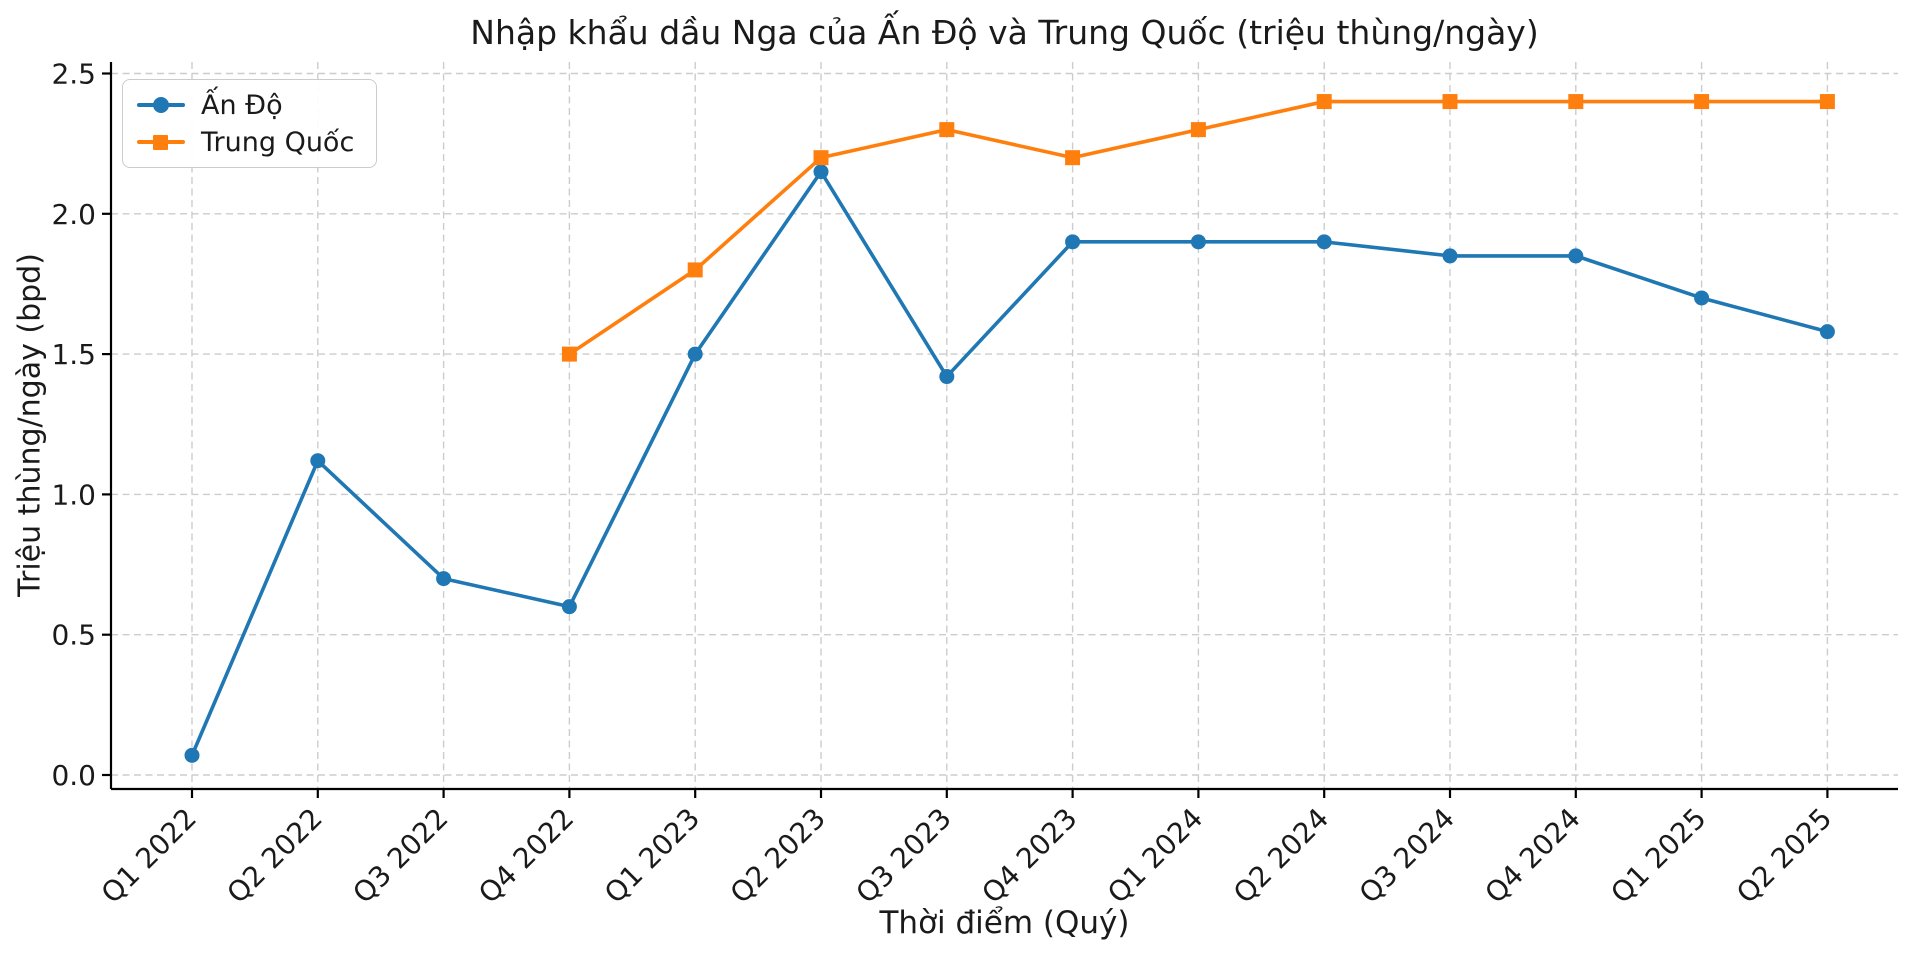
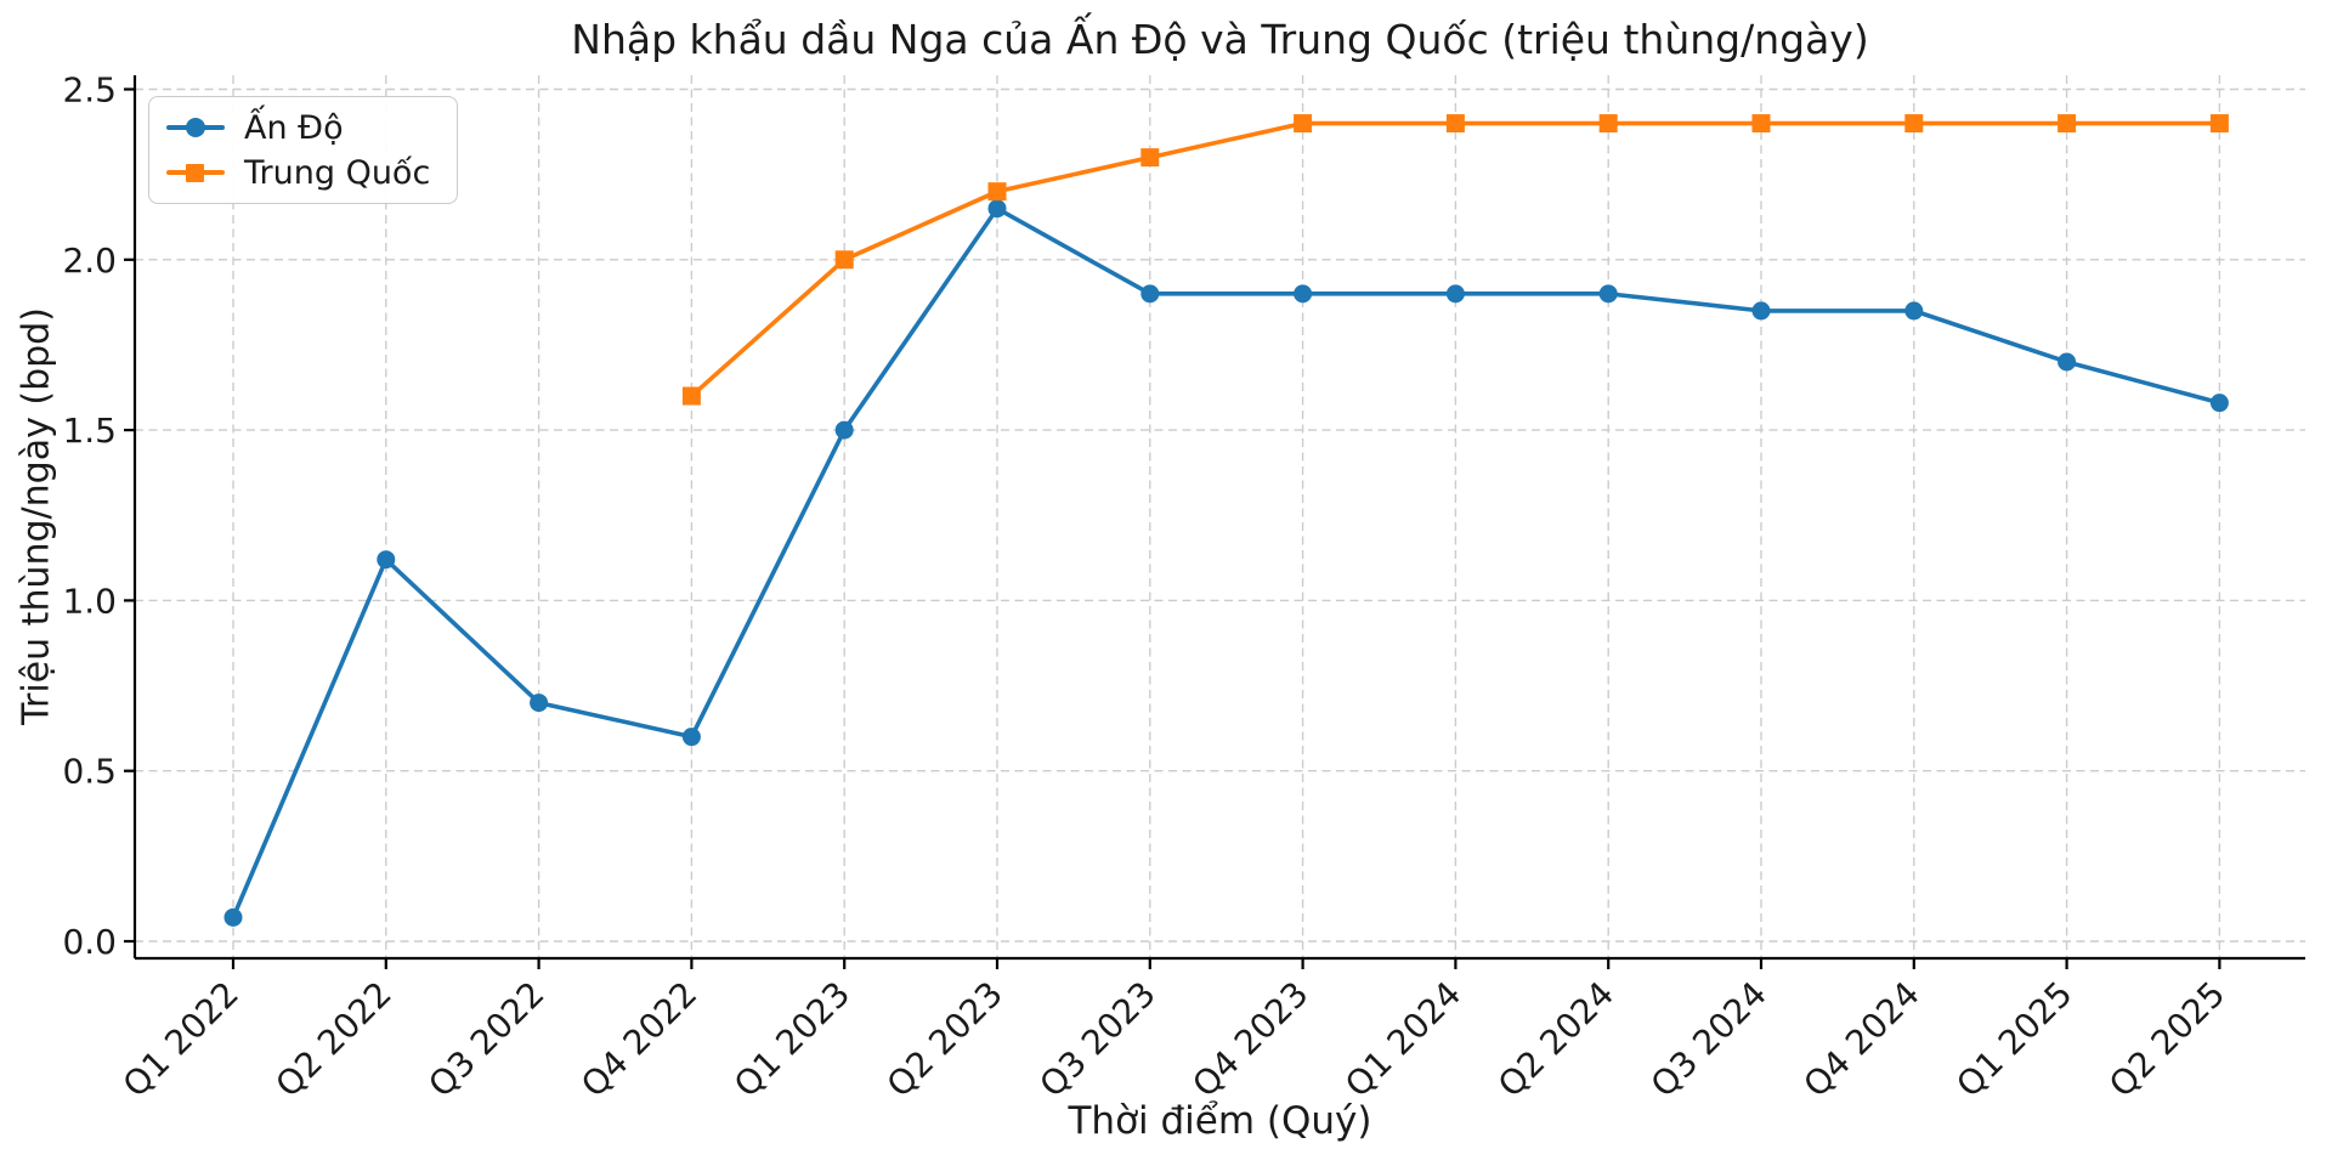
Trung Quốc/Q4 2022: 1.5 -> 1.6
Trung Quốc/Q1 2023: 1.8 -> 2.0
Ấn Độ/Q3 2023: 1.42 -> 1.90
Trung Quốc/Q4 2023: 2.2 -> 2.4
Trung Quốc/Q1 2024: 2.3 -> 2.4
